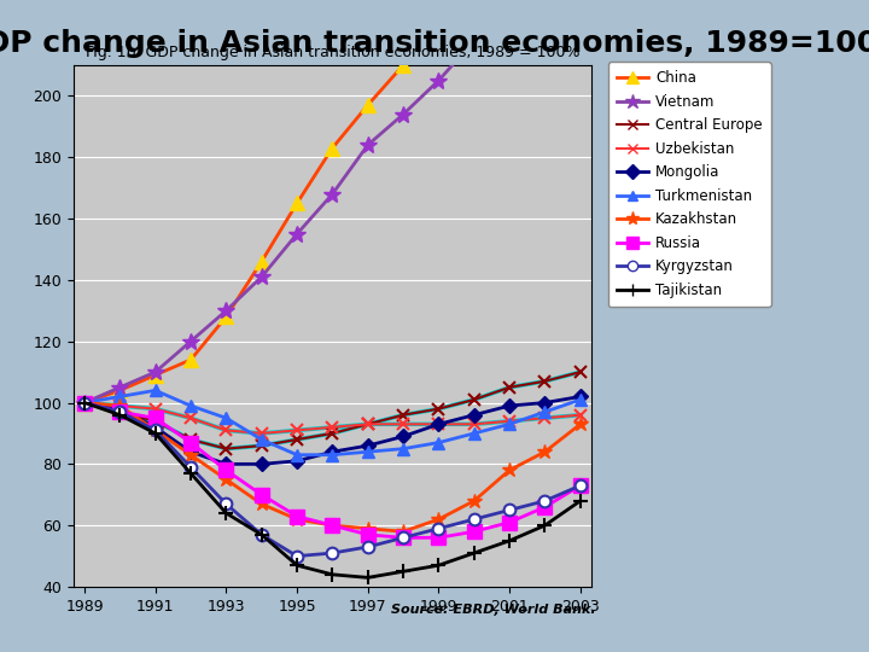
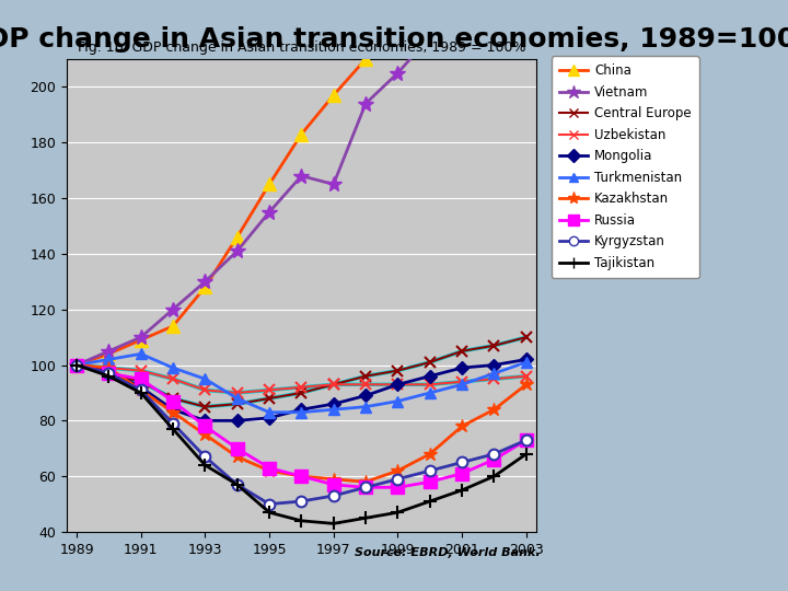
Vietnam/1997: 184 -> 165
